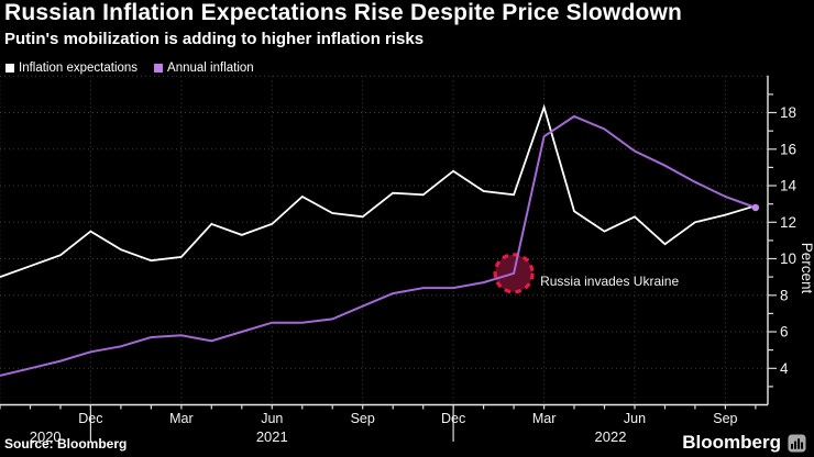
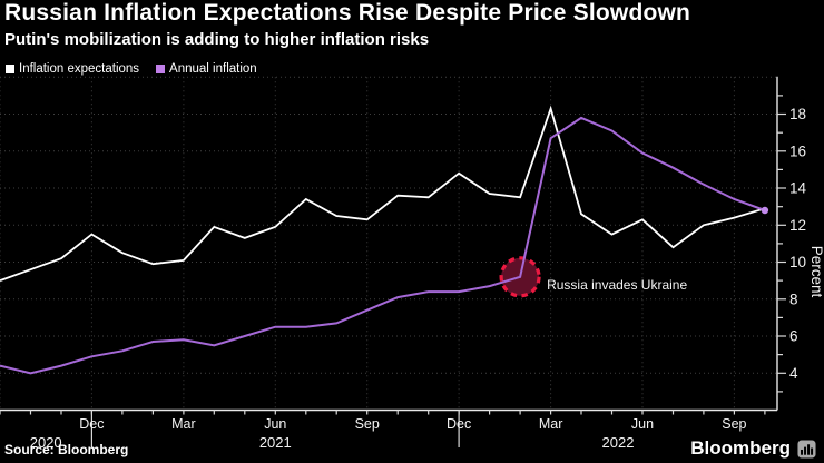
Annual inflation/Sep 2020: 3.6 -> 4.4
